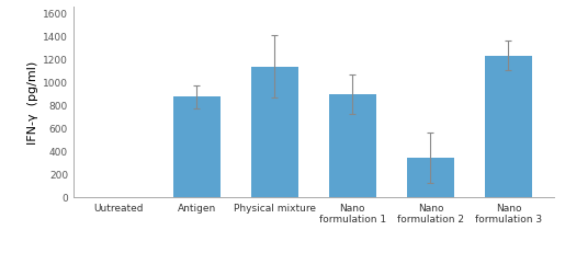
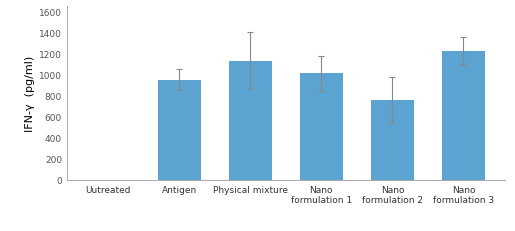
Antigen: 870 -> 950
Nano formulation 1: 890 -> 1010
Nano formulation 2: 340 -> 760
